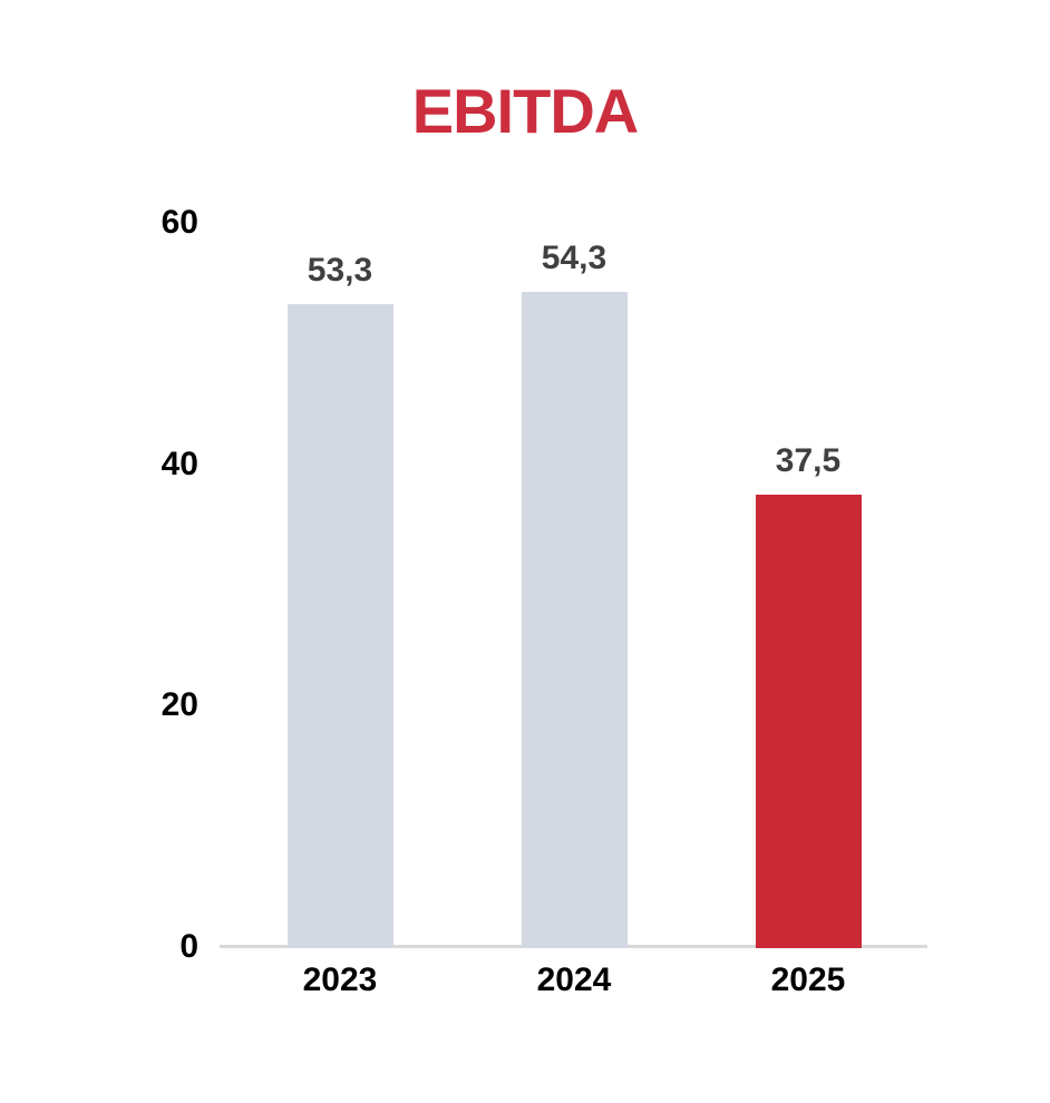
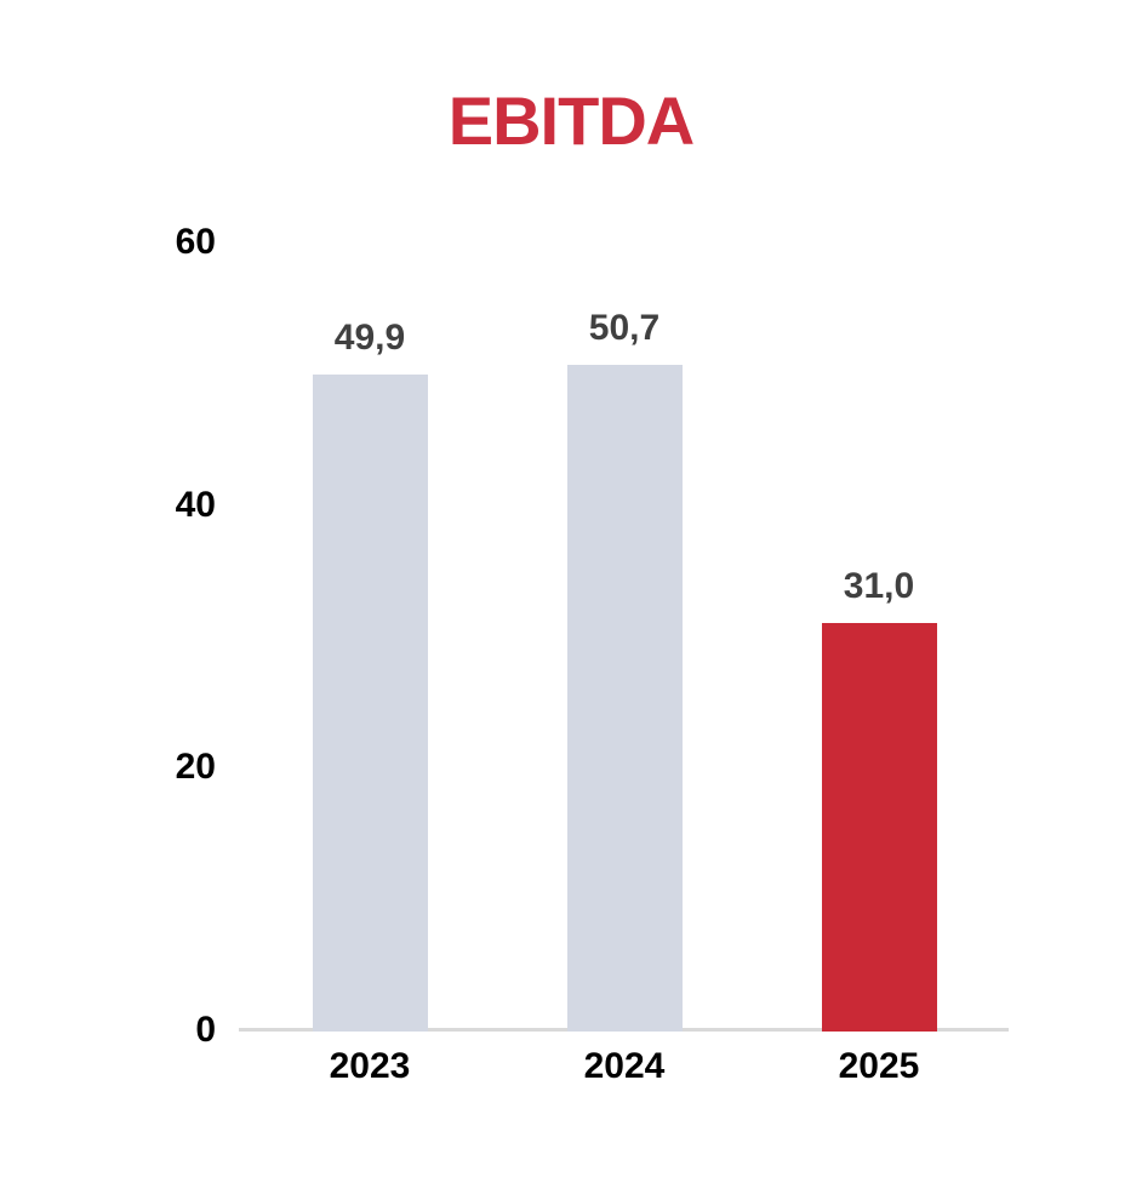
2023: 53,3 -> 49,9
2024: 54,3 -> 50,7
2025: 37,5 -> 31,0
